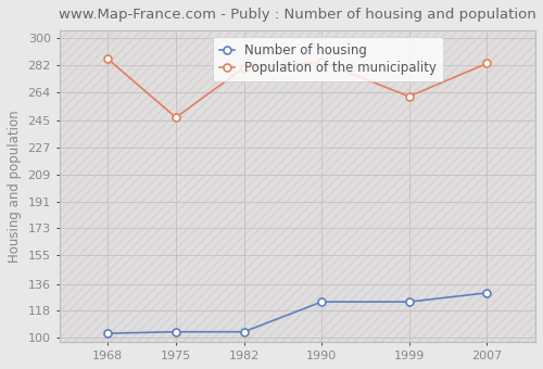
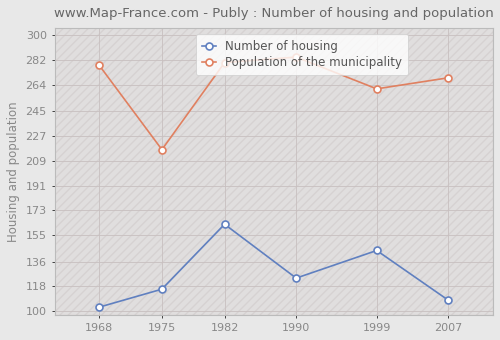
Population of the municipality/1968: 286 -> 278
Number of housing/1975: 104 -> 116
Population of the municipality/1975: 247 -> 217
Number of housing/1982: 104 -> 163
Number of housing/1999: 124 -> 144
Number of housing/2007: 130 -> 108
Population of the municipality/2007: 283 -> 269
